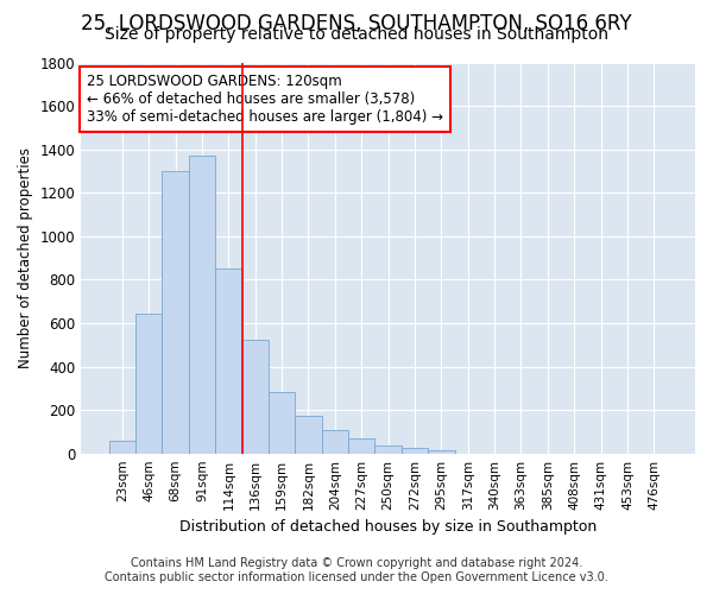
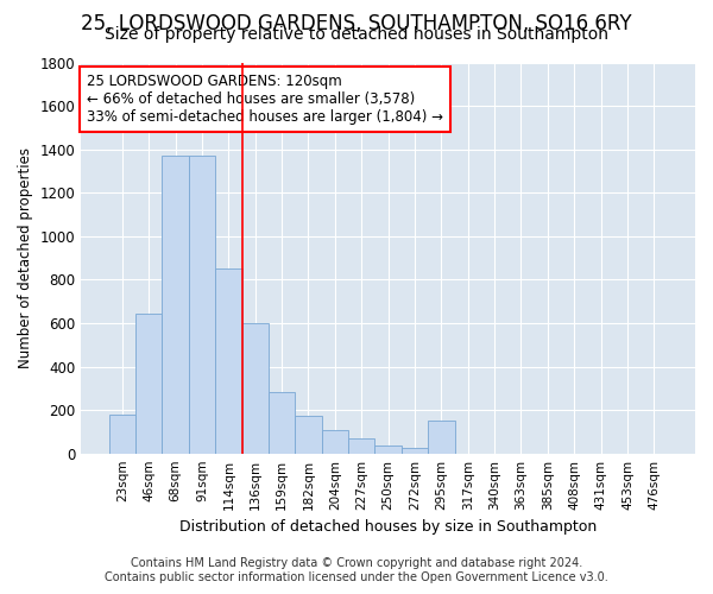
23sqm: 60 -> 180
68sqm: 1300 -> 1370
136sqm: 520 -> 600
295sqm: 20 -> 150
